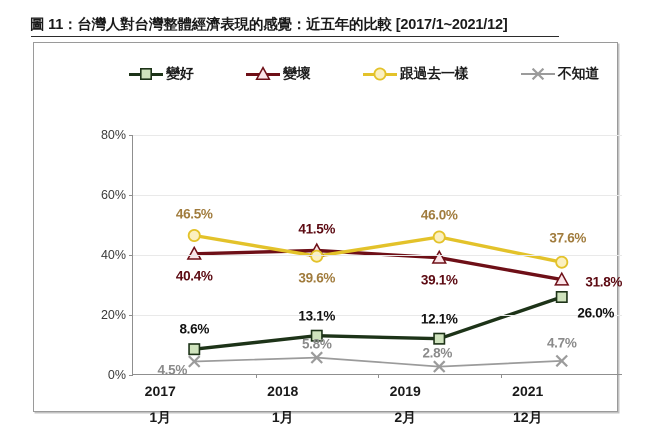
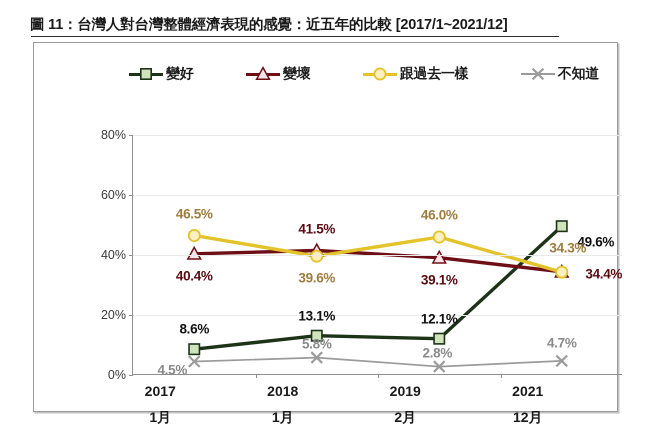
變好/2021: 26.0% -> 49.6%
變壞/2021: 31.8% -> 34.4%
跟過去一樣/2021: 37.6% -> 34.3%
